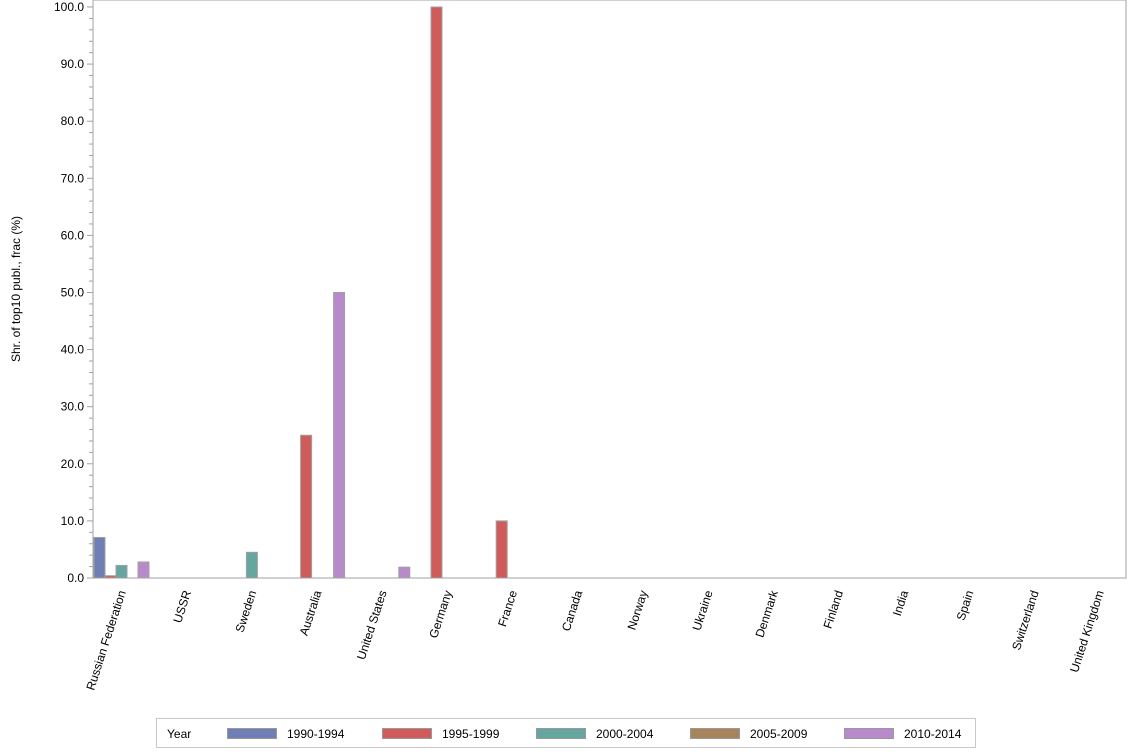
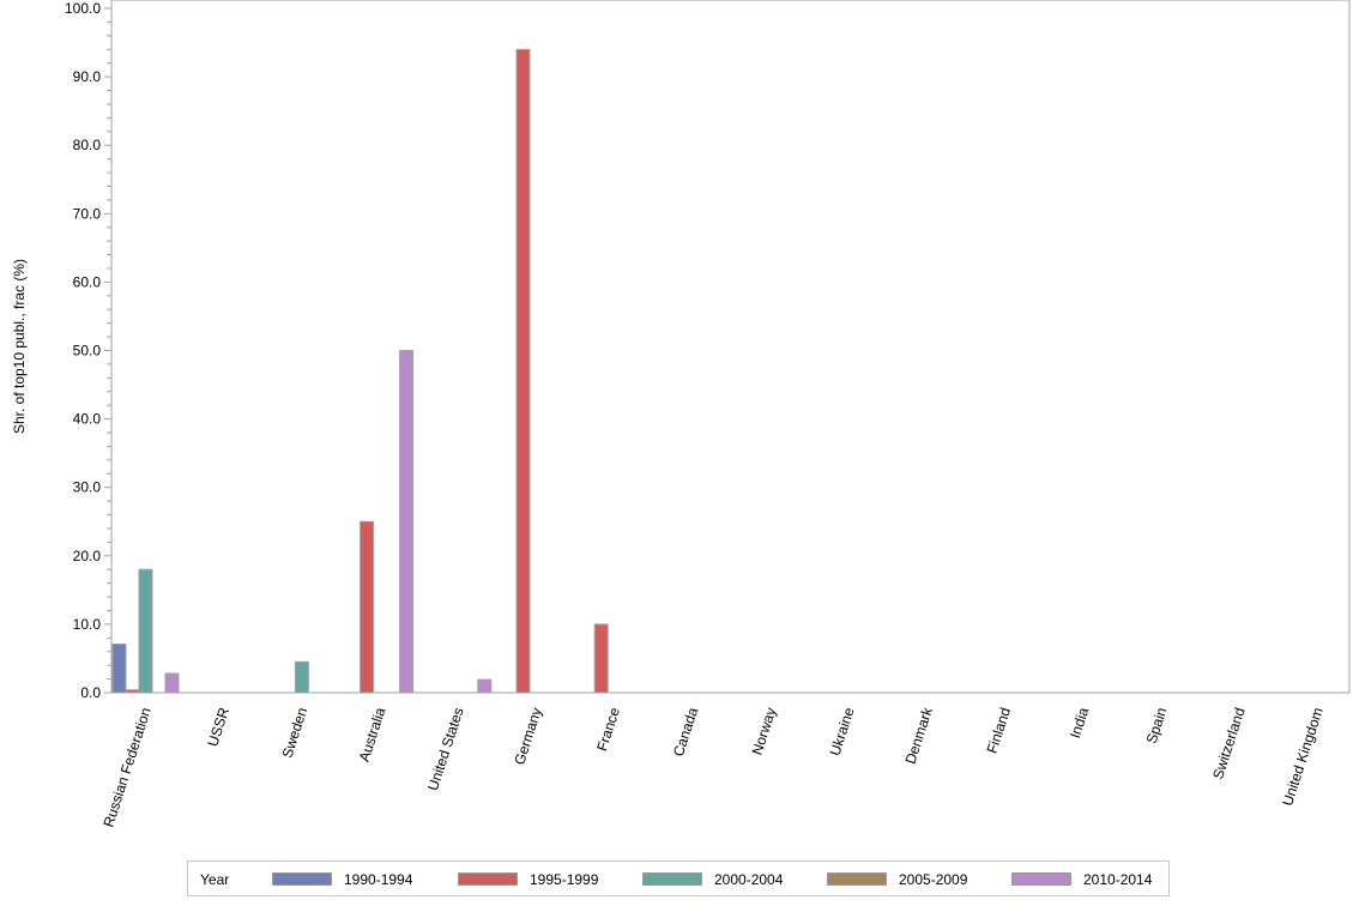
2000-2004/Russian Federation: 2 -> 18
1995-1999/Germany: 100 -> 94
